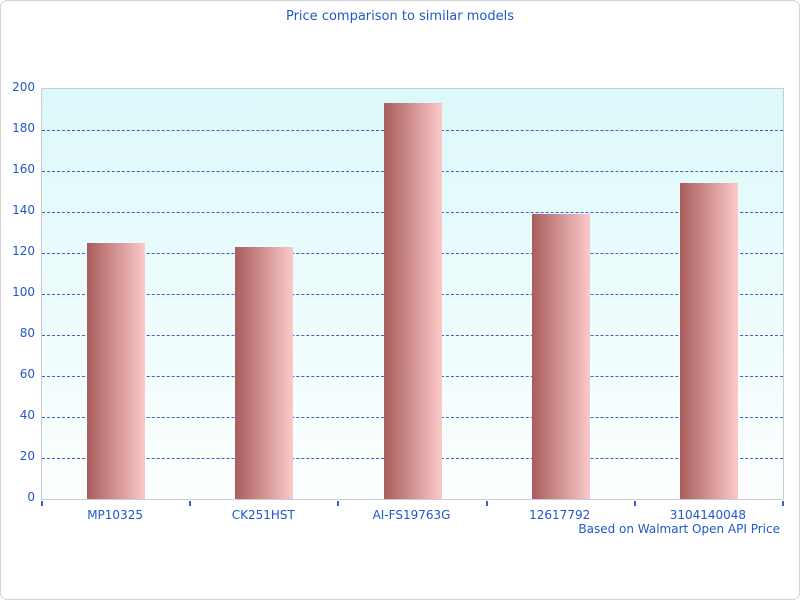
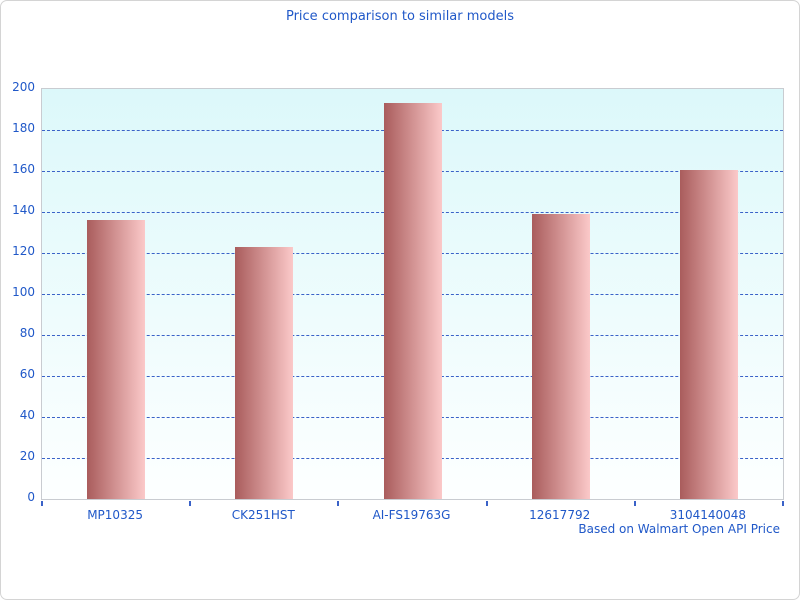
MP10325: 125 -> 136
3104140048: 154 -> 160
